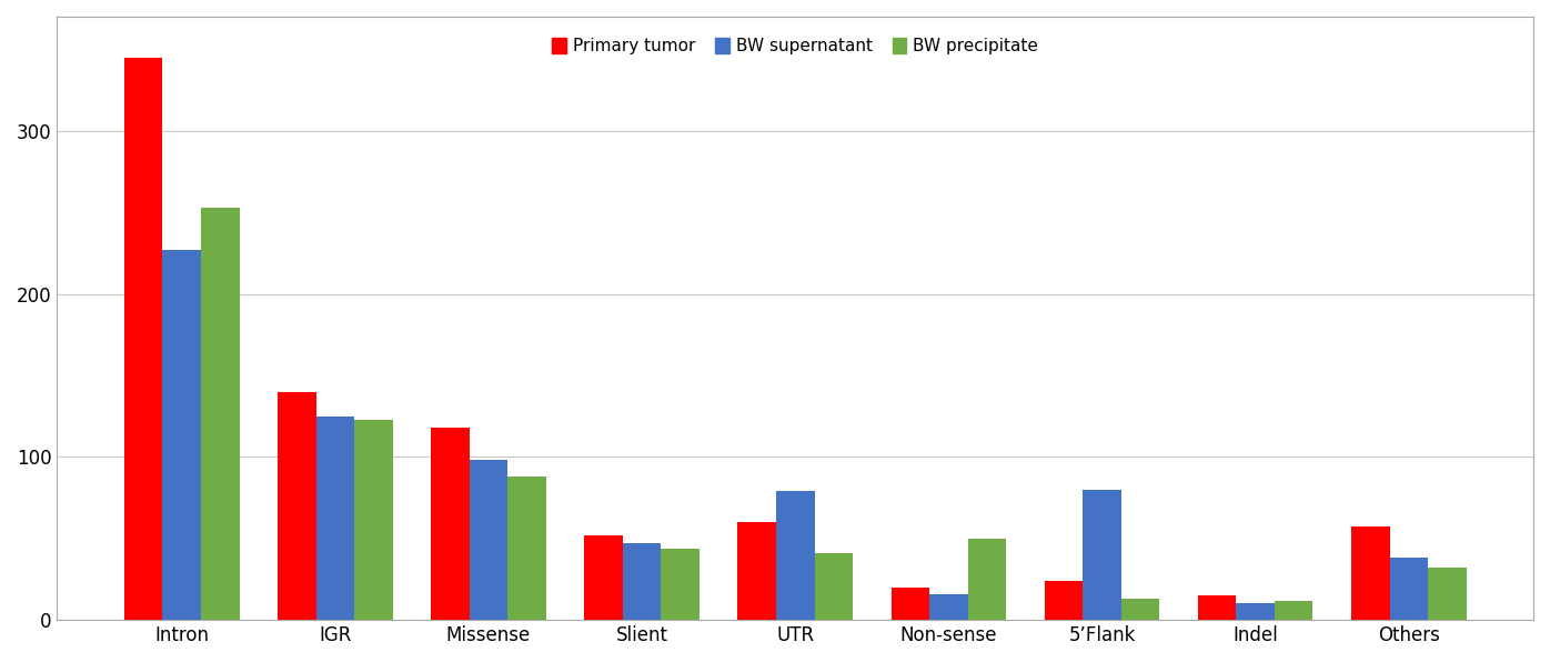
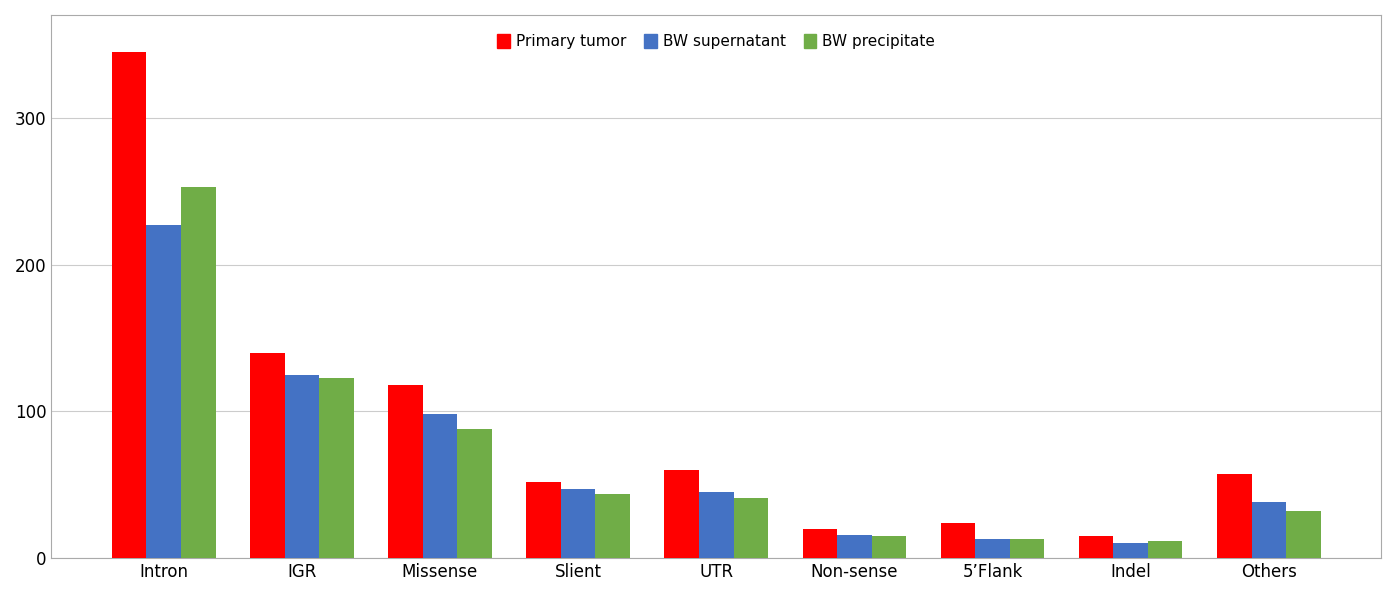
BW supernatant/UTR: 79 -> 45
BW precipitate/Non-sense: 50 -> 15
BW supernatant/5’Flank: 80 -> 13
